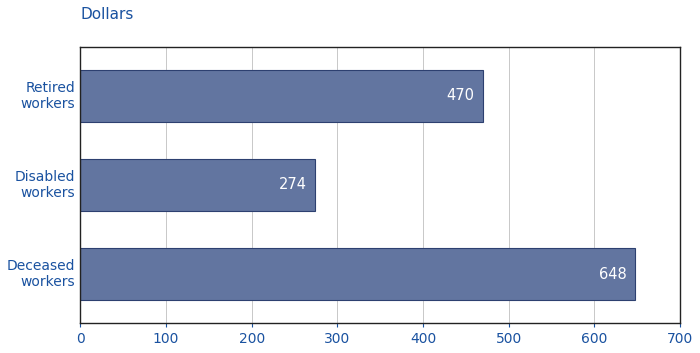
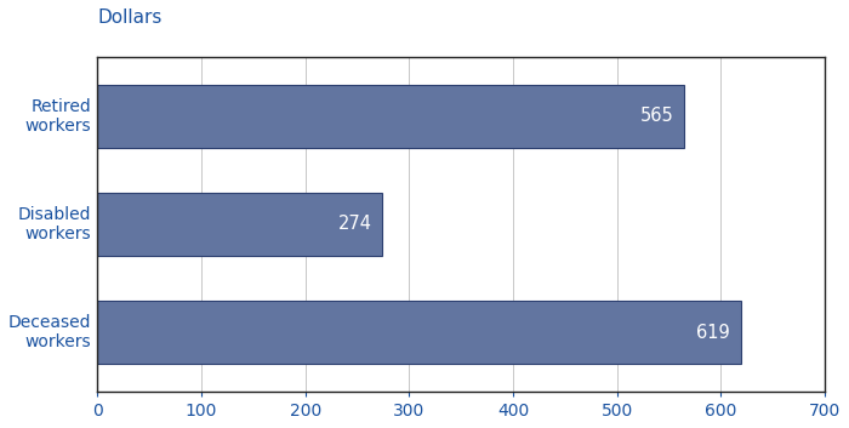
Retired workers: 470 -> 565
Deceased workers: 648 -> 619
